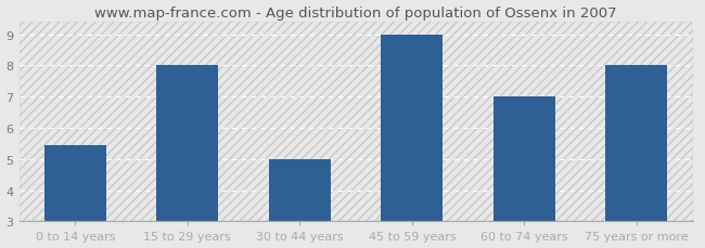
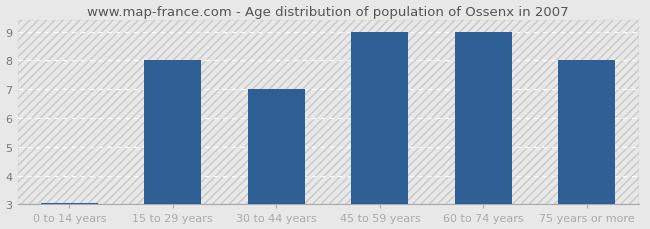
0 to 14 years: 5.45 -> 3.05
30 to 44 years: 5.00 -> 7.00
60 to 74 years: 7.00 -> 9.00
